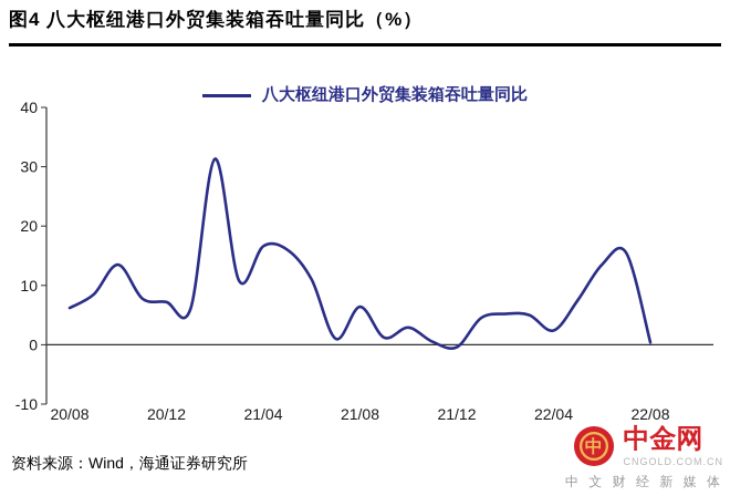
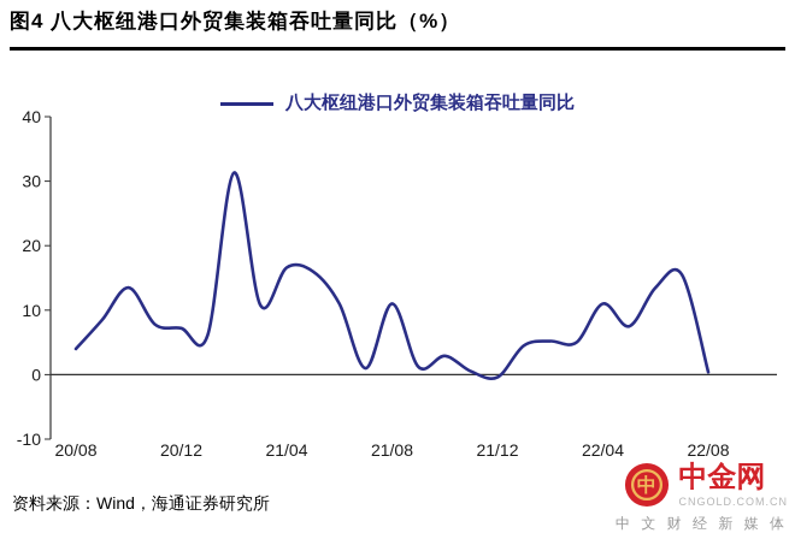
20/08: 6 -> 4
21/08: 6 -> 11
22/04: 2 -> 11
